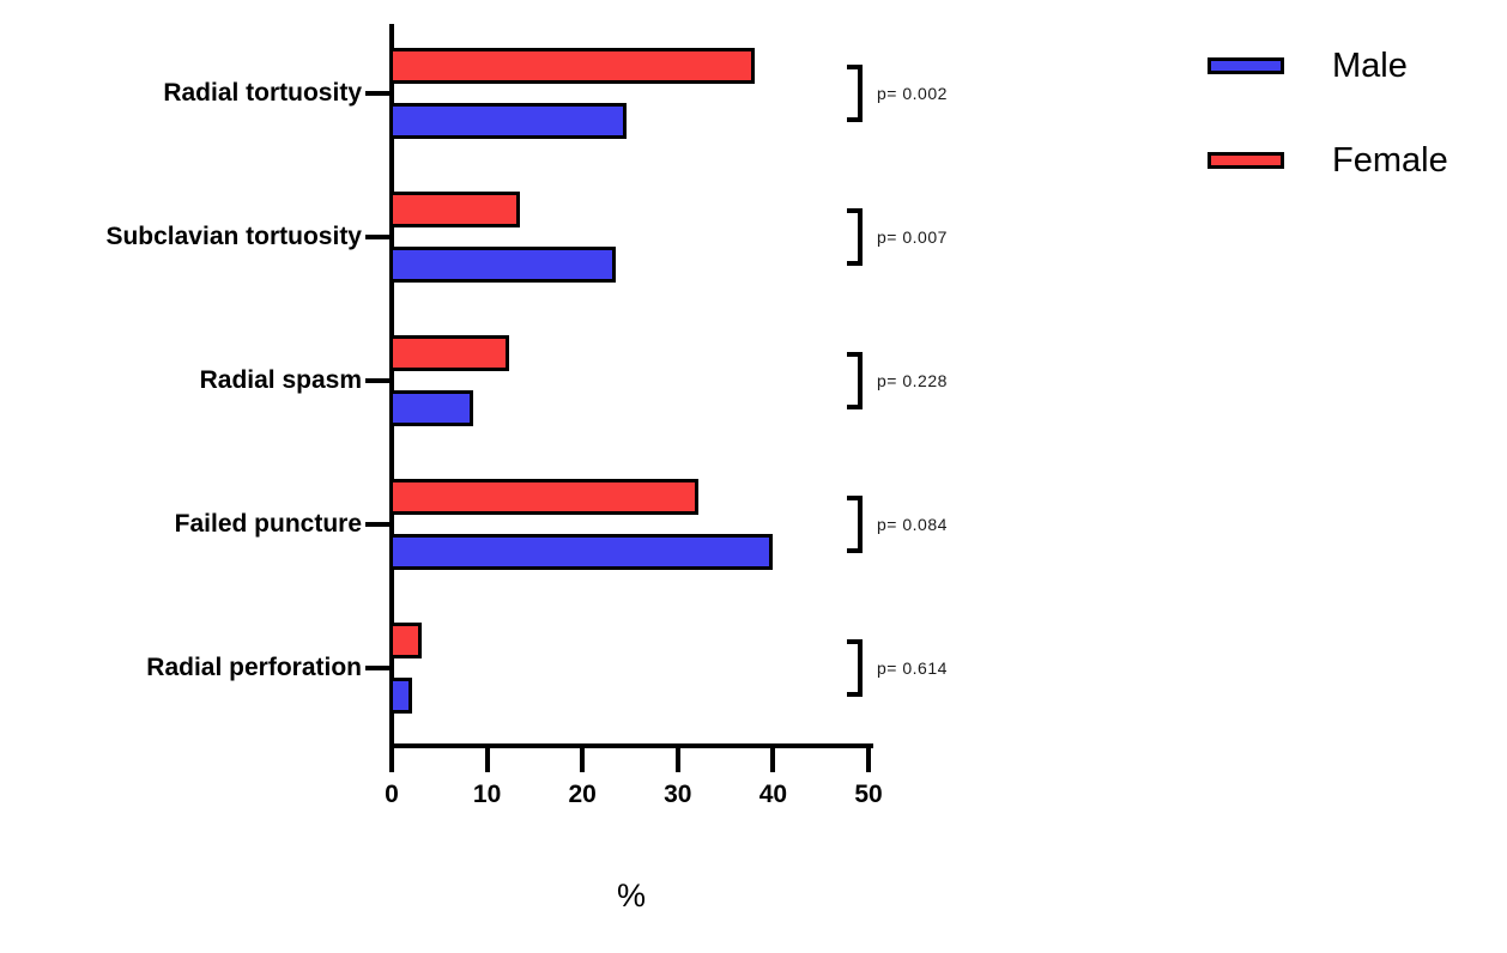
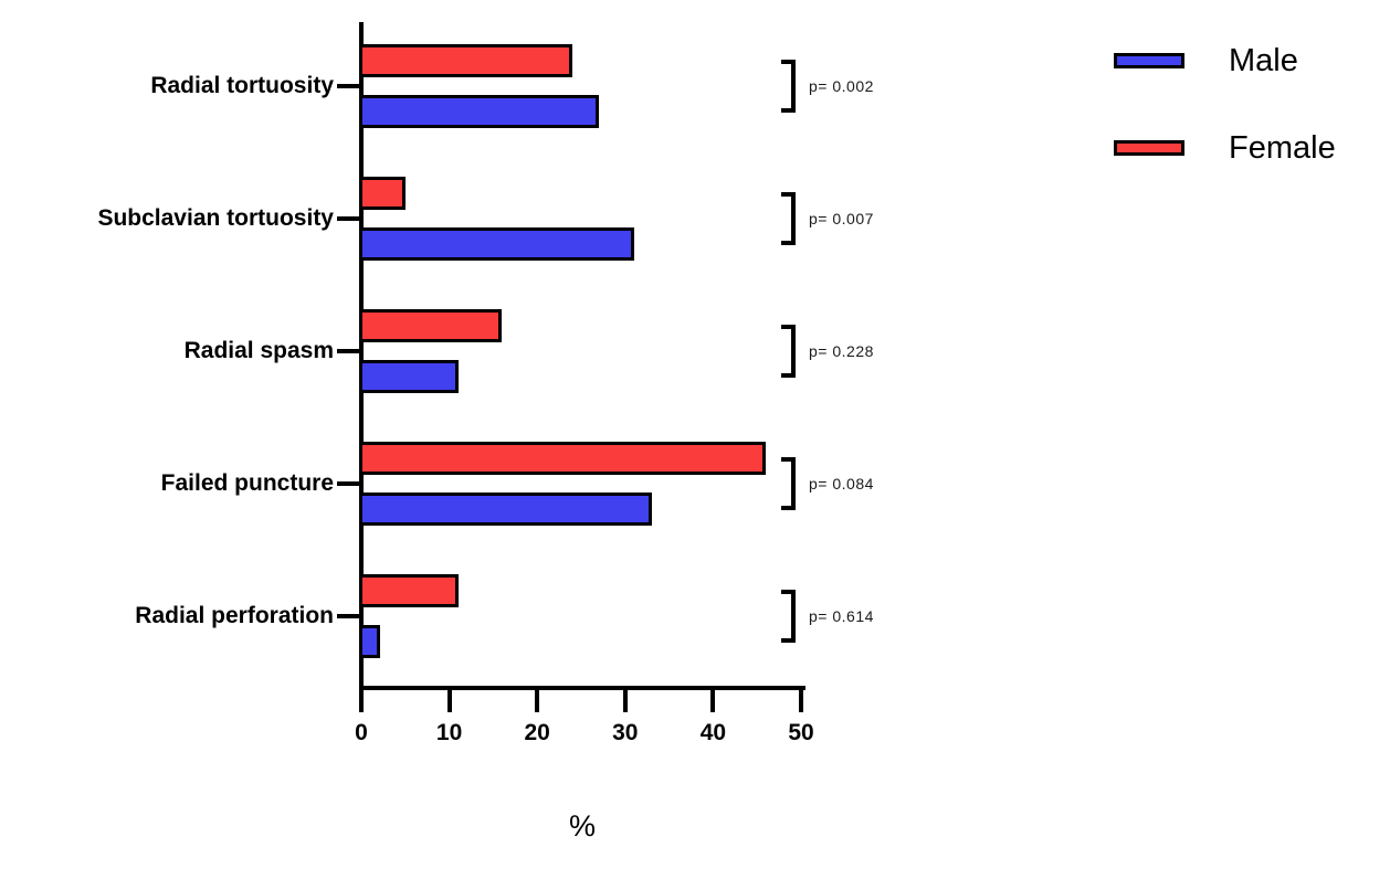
Male/Radial tortuosity: 25 -> 27
Female/Radial tortuosity: 38 -> 24
Male/Subclavian tortuosity: 24 -> 31
Female/Subclavian tortuosity: 13 -> 5
Male/Radial spasm: 9 -> 11
Female/Radial spasm: 12 -> 16
Male/Failed puncture: 40 -> 33
Female/Failed puncture: 32 -> 46
Female/Radial perforation: 3 -> 11
